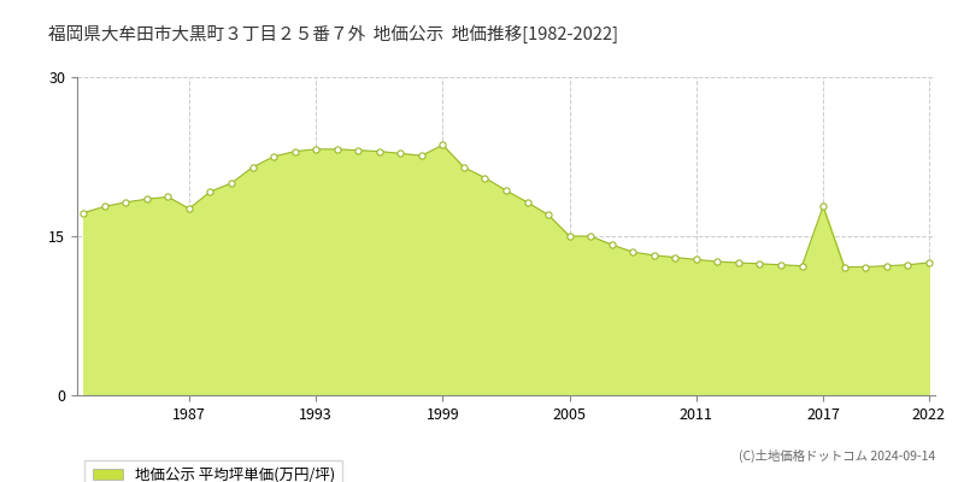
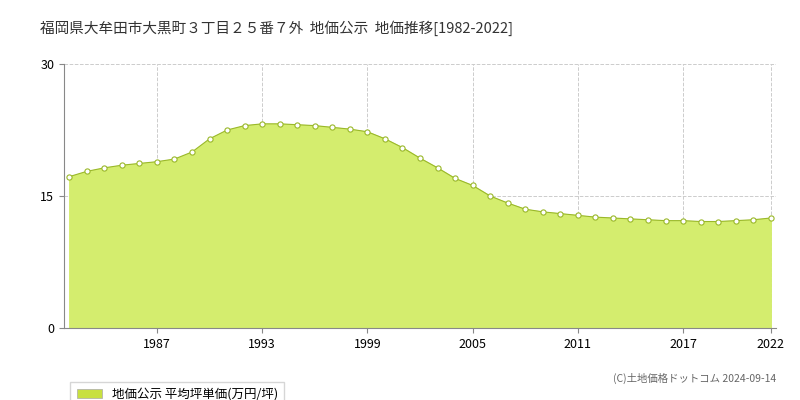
1987: 17.6 -> 18.9
1999: 23.6 -> 22.3
2005: 15.0 -> 16.2
2017: 17.8 -> 12.2
